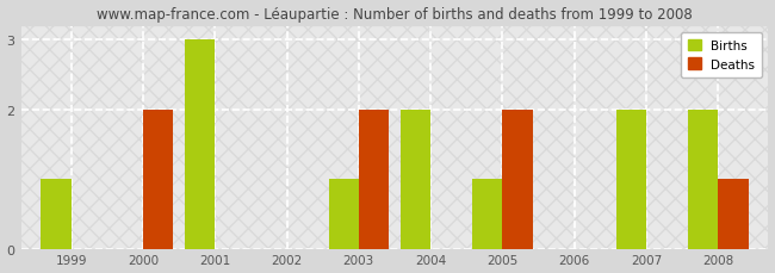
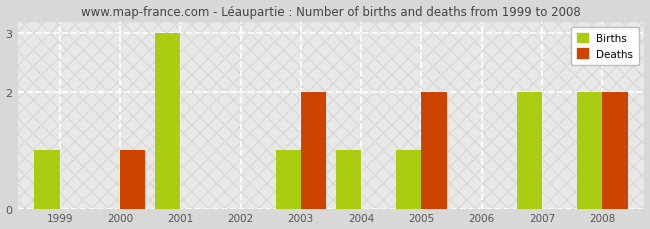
Deaths/2000: 2 -> 1
Births/2004: 2 -> 1
Deaths/2008: 1 -> 2
